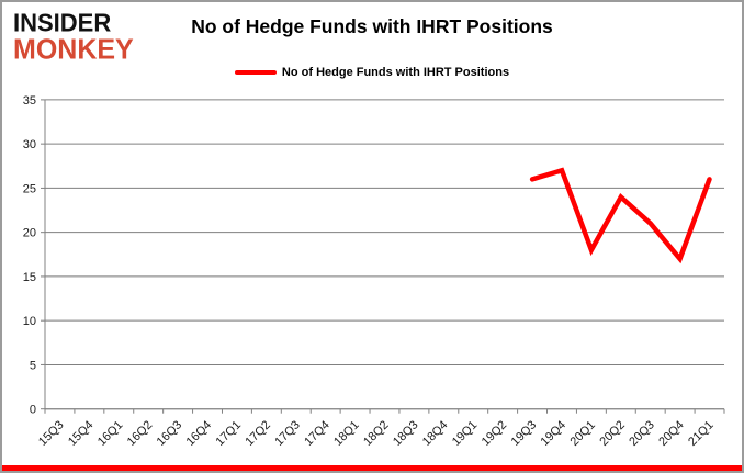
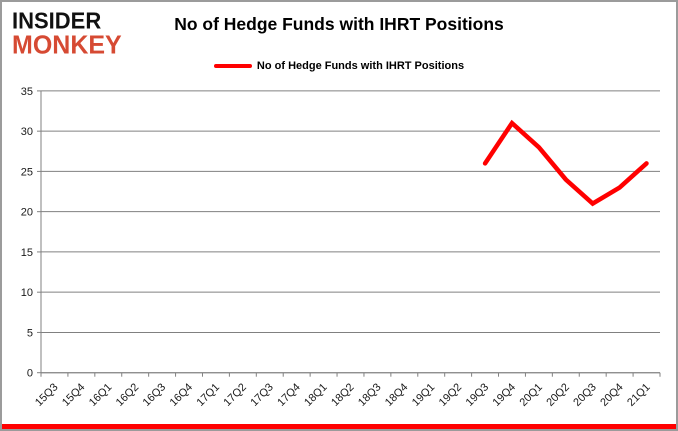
19Q4: 27 -> 31
20Q1: 18 -> 28
20Q4: 17 -> 23
